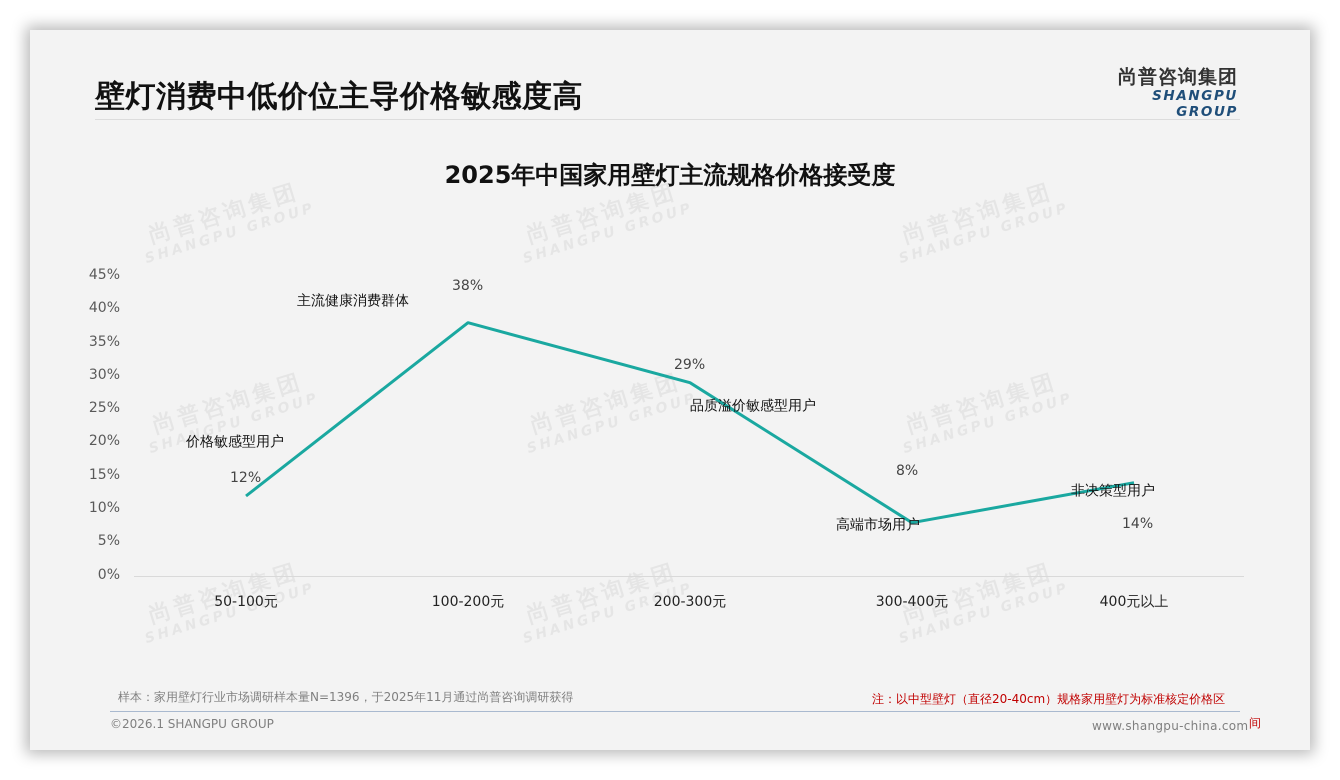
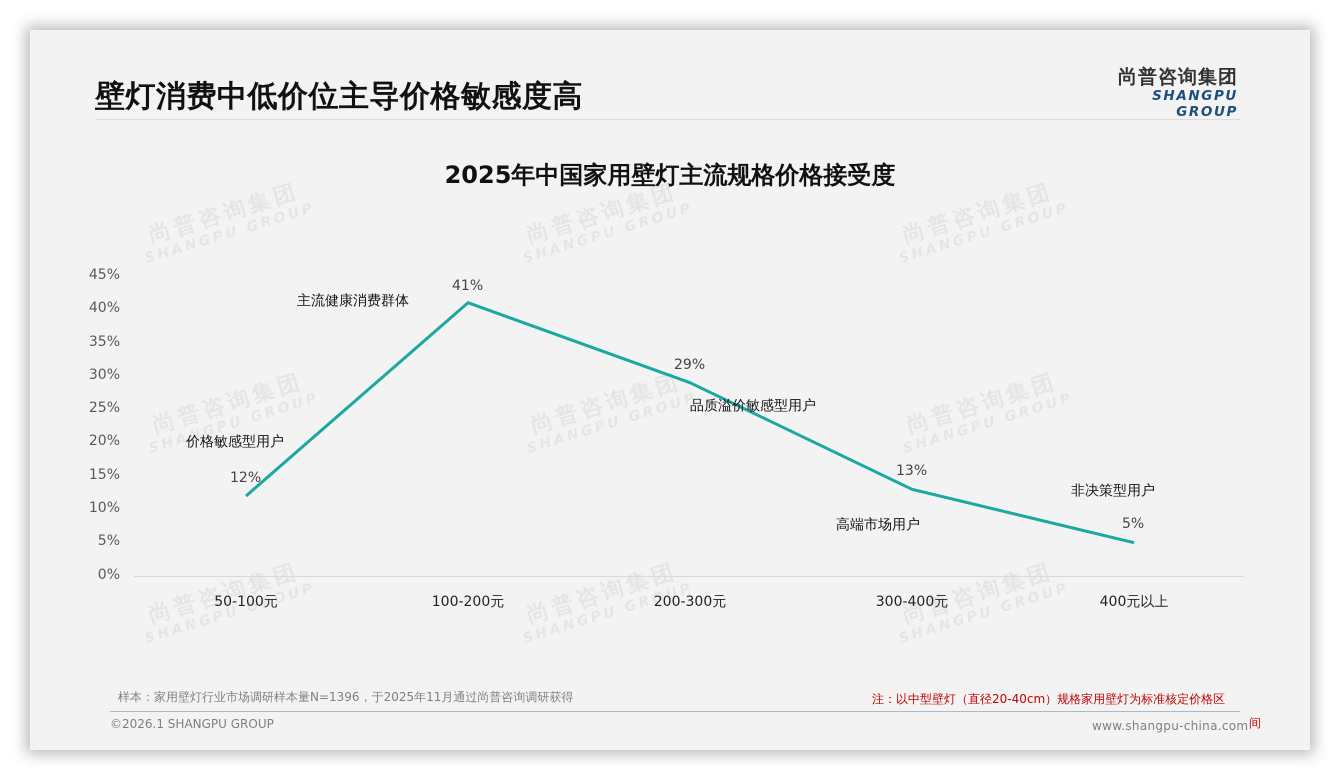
100-200元: 38% -> 41%
300-400元: 8% -> 13%
400元以上: 14% -> 5%
